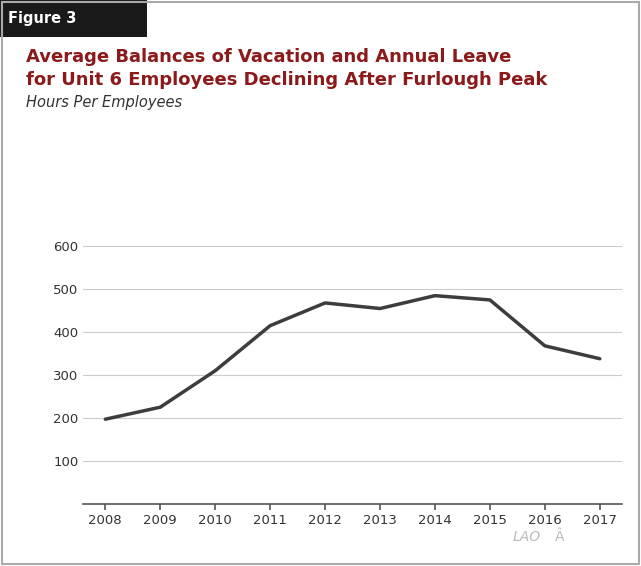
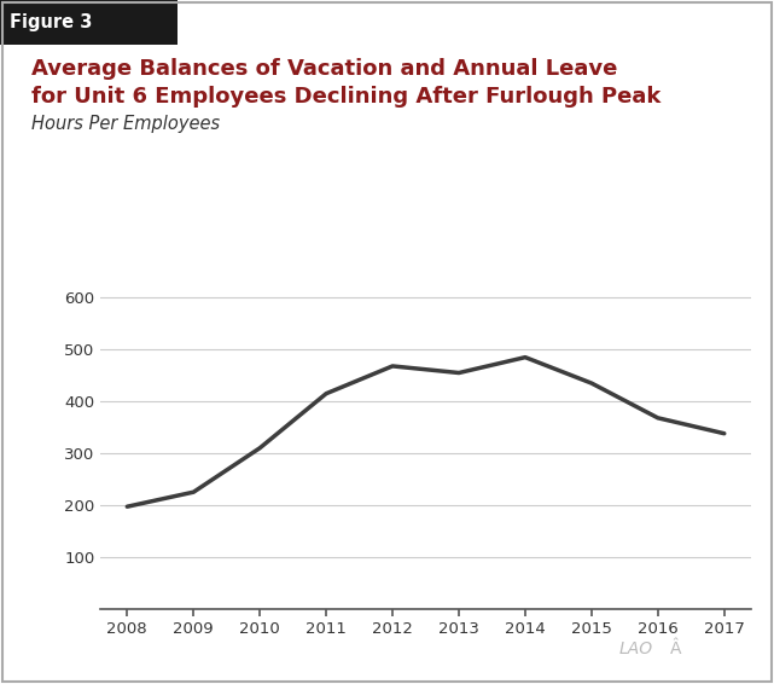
2015: 475 -> 435
